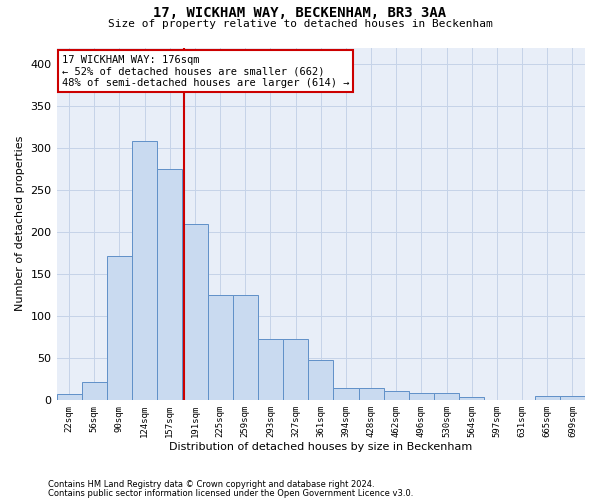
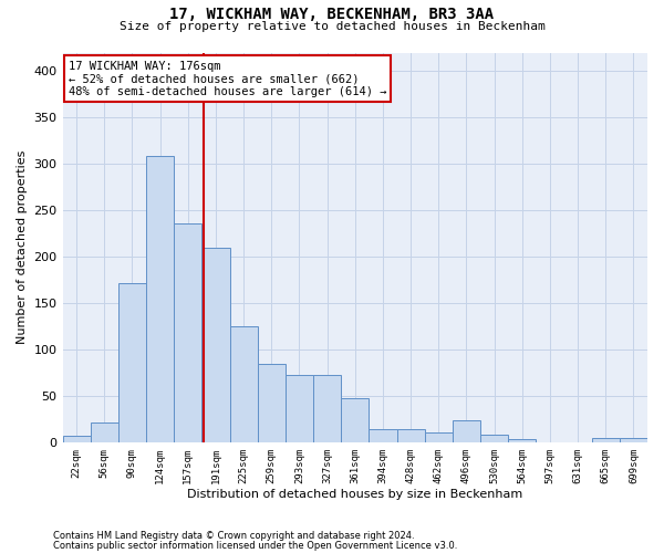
157sqm: 275 -> 236
259sqm: 125 -> 84
496sqm: 8 -> 24
